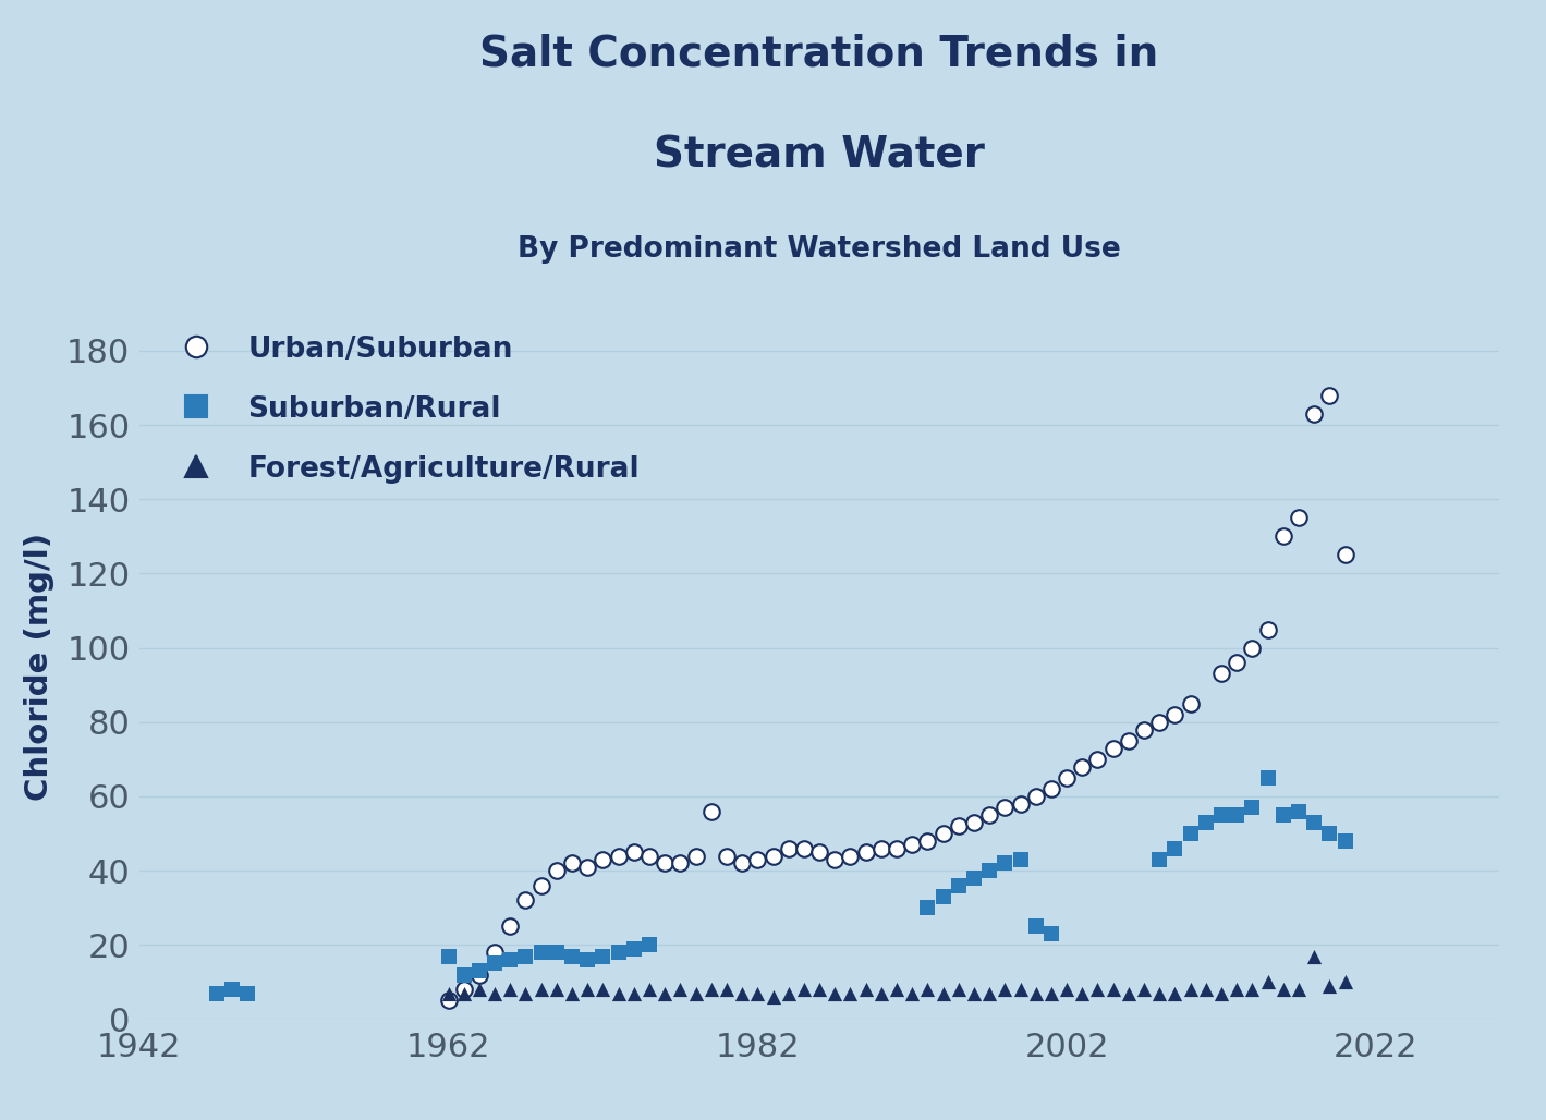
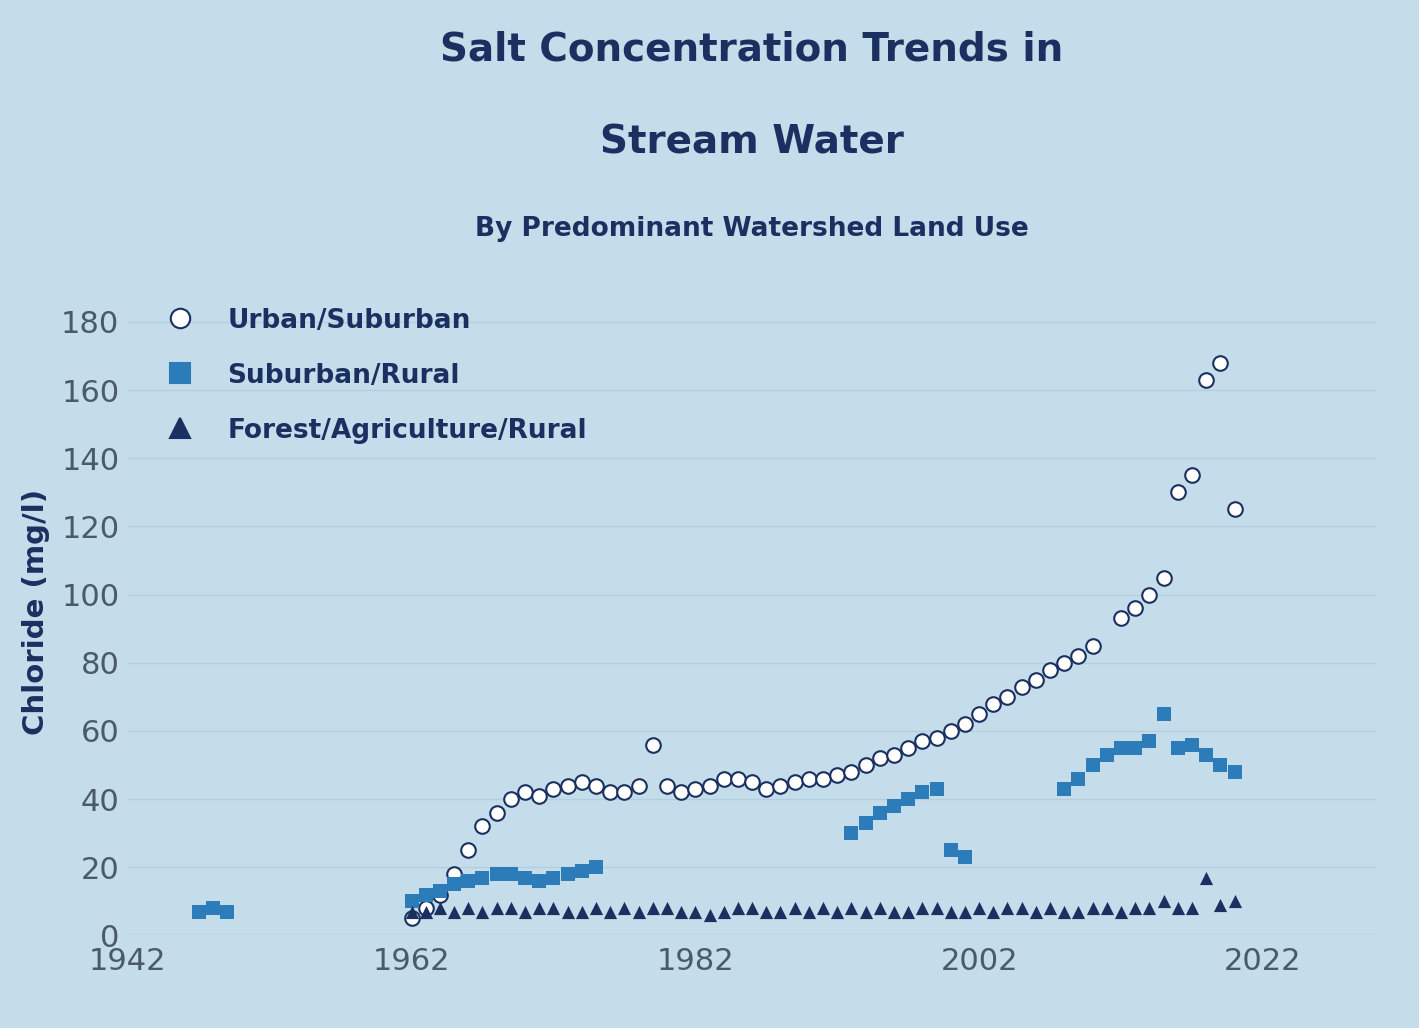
Suburban/Rural/1962: 17 -> 10
